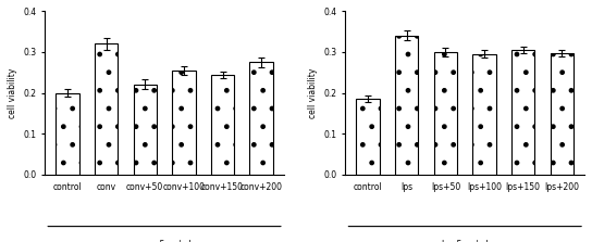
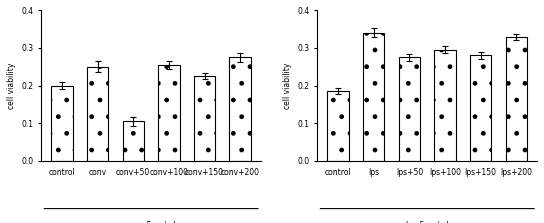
conv: 0.320 -> 0.250
conv+50: 0.220 -> 0.105
conv+150: 0.245 -> 0.225
lps+50: 0.300 -> 0.275
lps+150: 0.305 -> 0.280
lps+200: 0.297 -> 0.330
